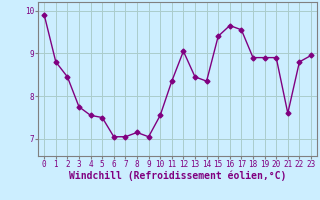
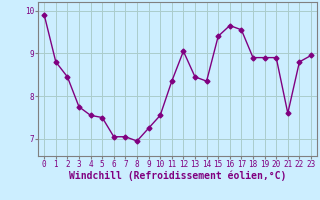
8: 7.15 -> 6.95
9: 7.05 -> 7.25
